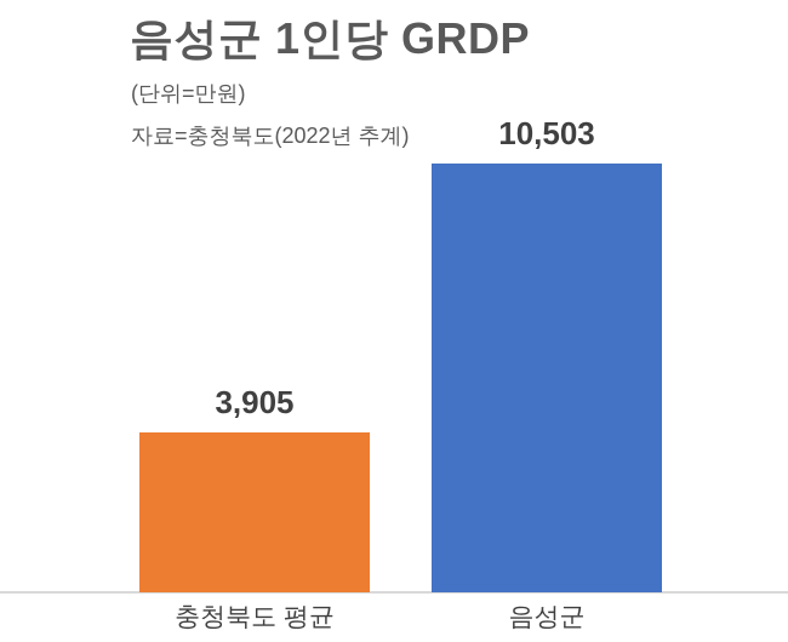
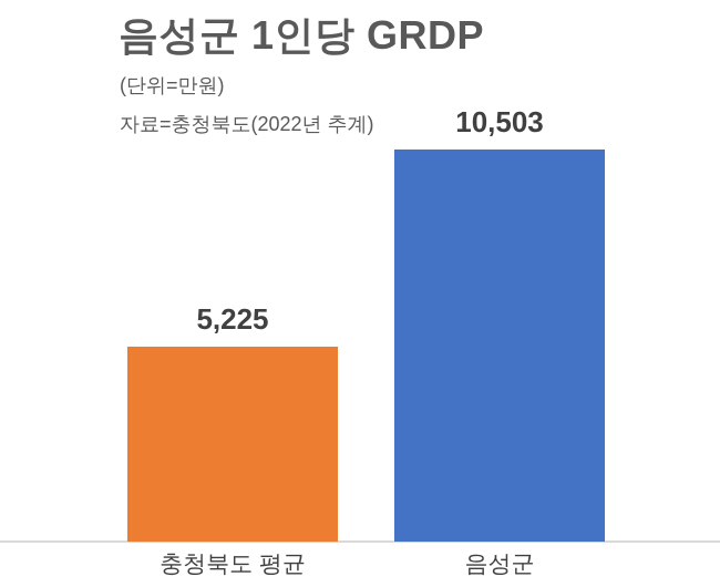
충청북도 평균: 3,905 -> 5,225
